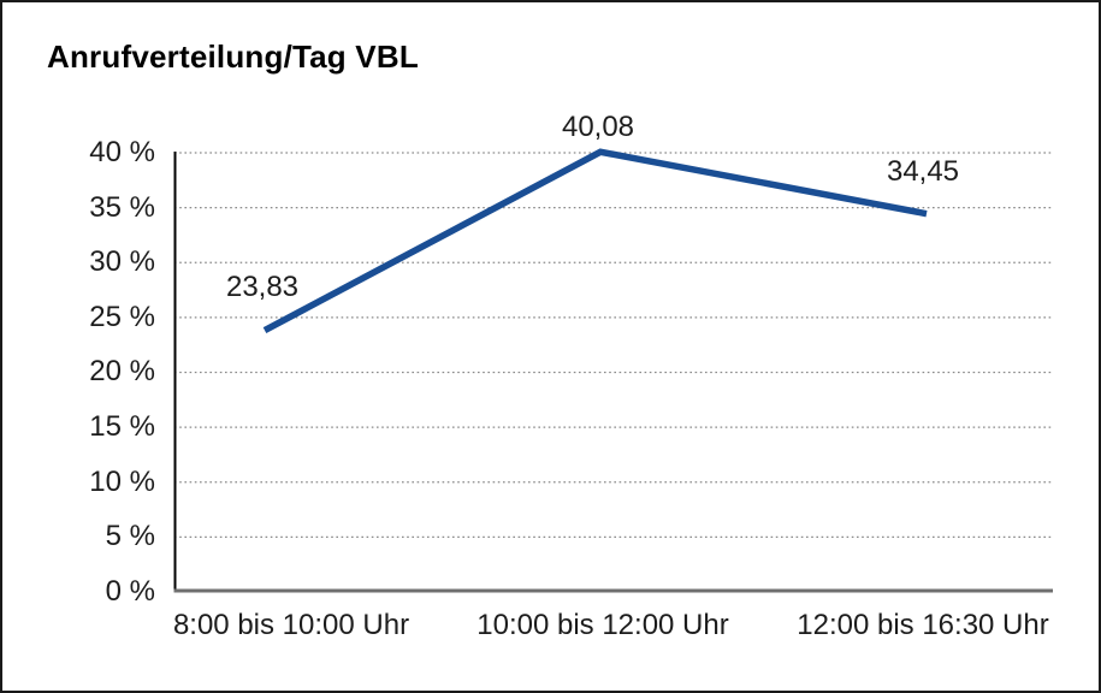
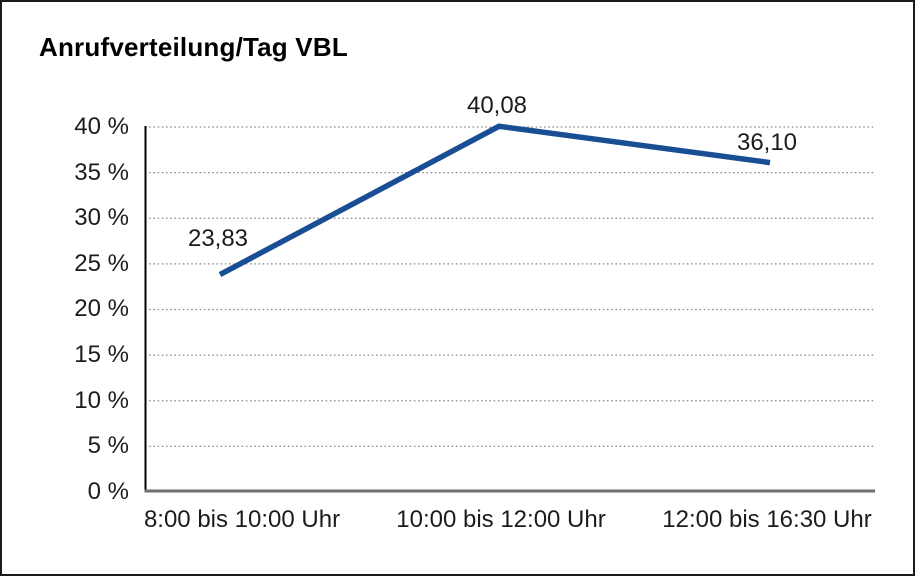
12:00 bis 16:30 Uhr: 34,45 -> 36,10
